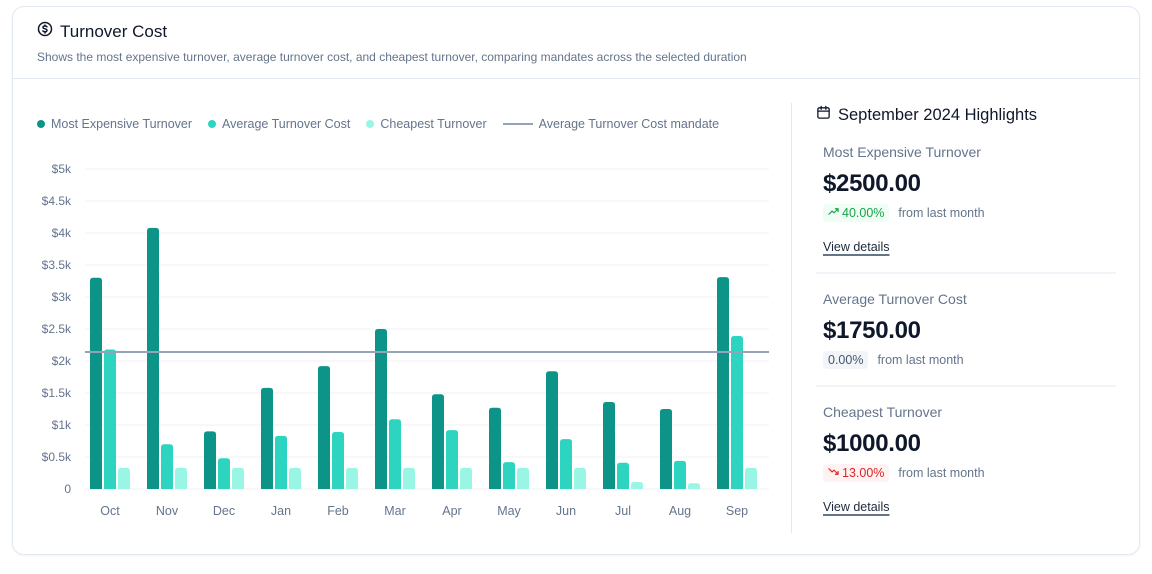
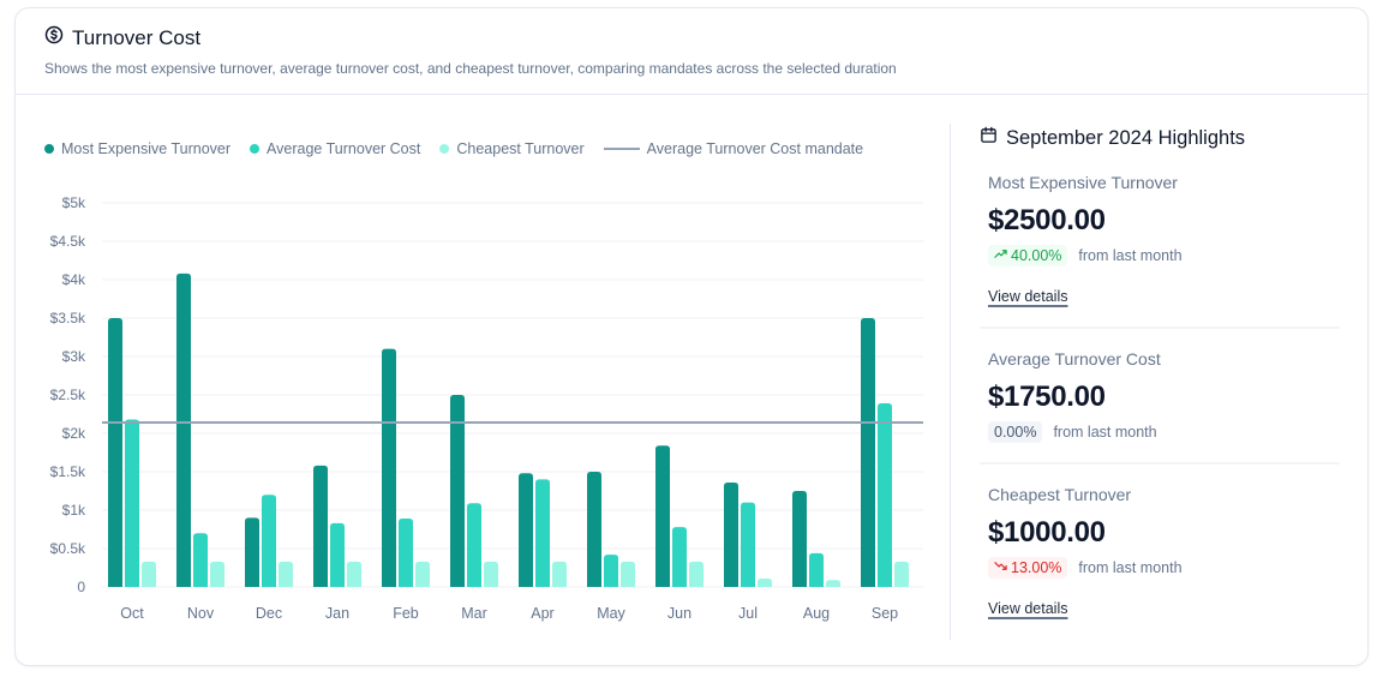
Most Expensive Turnover/Oct: $3.3k -> $3.5k
Average Turnover Cost/Dec: $0.5k -> $1.2k
Most Expensive Turnover/Feb: $1.9k -> $3.1k
Average Turnover Cost/Apr: $0.9k -> $1.4k
Most Expensive Turnover/May: $1.3k -> $1.5k
Average Turnover Cost/Jul: $0.4k -> $1.1k
Most Expensive Turnover/Sep: $3.3k -> $3.5k
